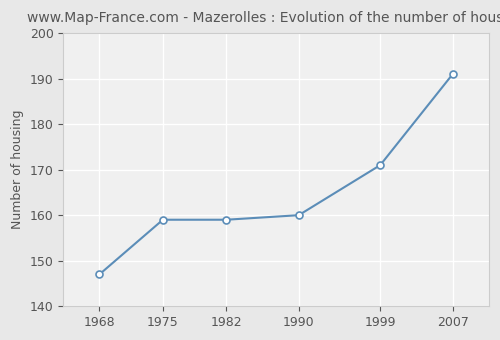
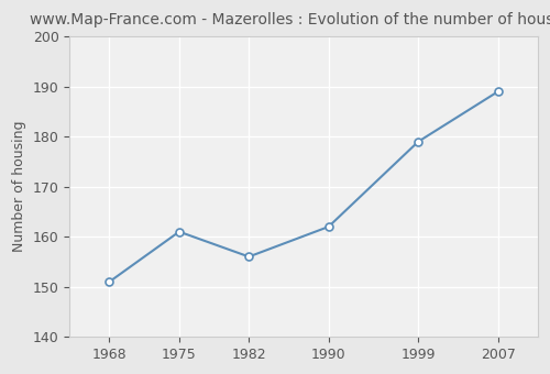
1968: 147 -> 151
1975: 159 -> 161
1982: 159 -> 156
1990: 160 -> 162
1999: 171 -> 179
2007: 191 -> 189
